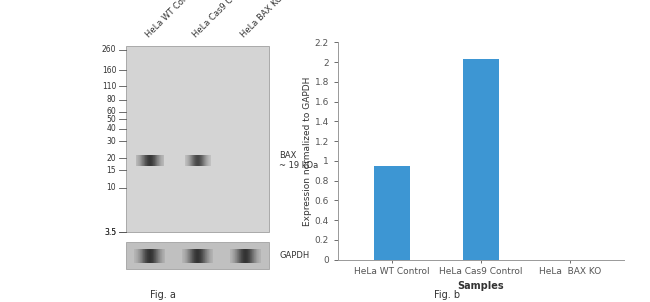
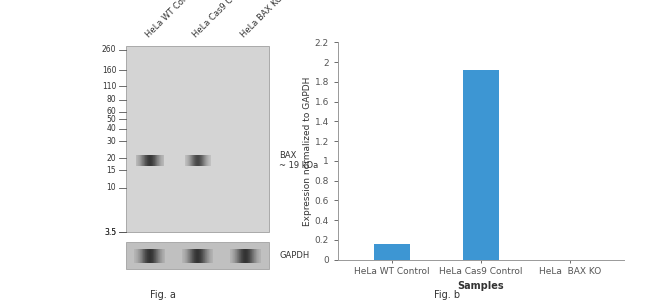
HeLa WT Control: 0.95 -> 0.16
HeLa Cas9 Control: 2.03 -> 1.92
